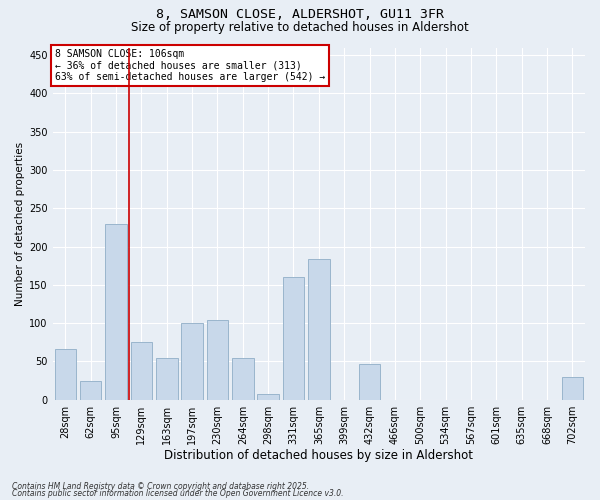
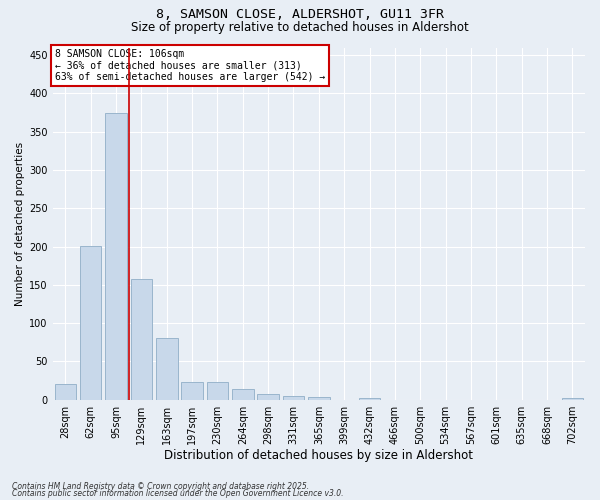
28sqm: 66 -> 20
62sqm: 24 -> 201
95sqm: 230 -> 375
129sqm: 76 -> 158
163sqm: 54 -> 80
197sqm: 100 -> 23
230sqm: 104 -> 23
264sqm: 54 -> 14
331sqm: 160 -> 5
365sqm: 184 -> 3
432sqm: 46 -> 2
702sqm: 30 -> 2
